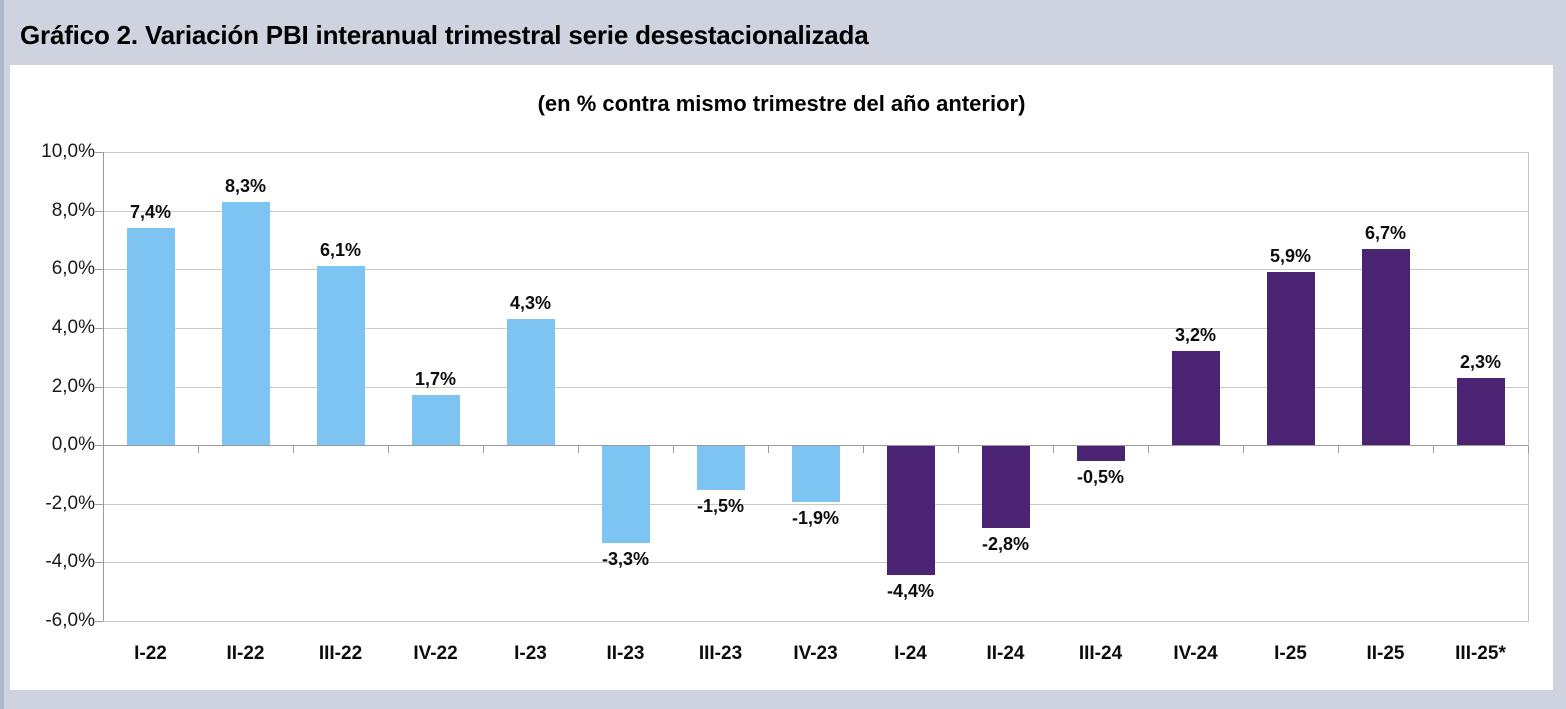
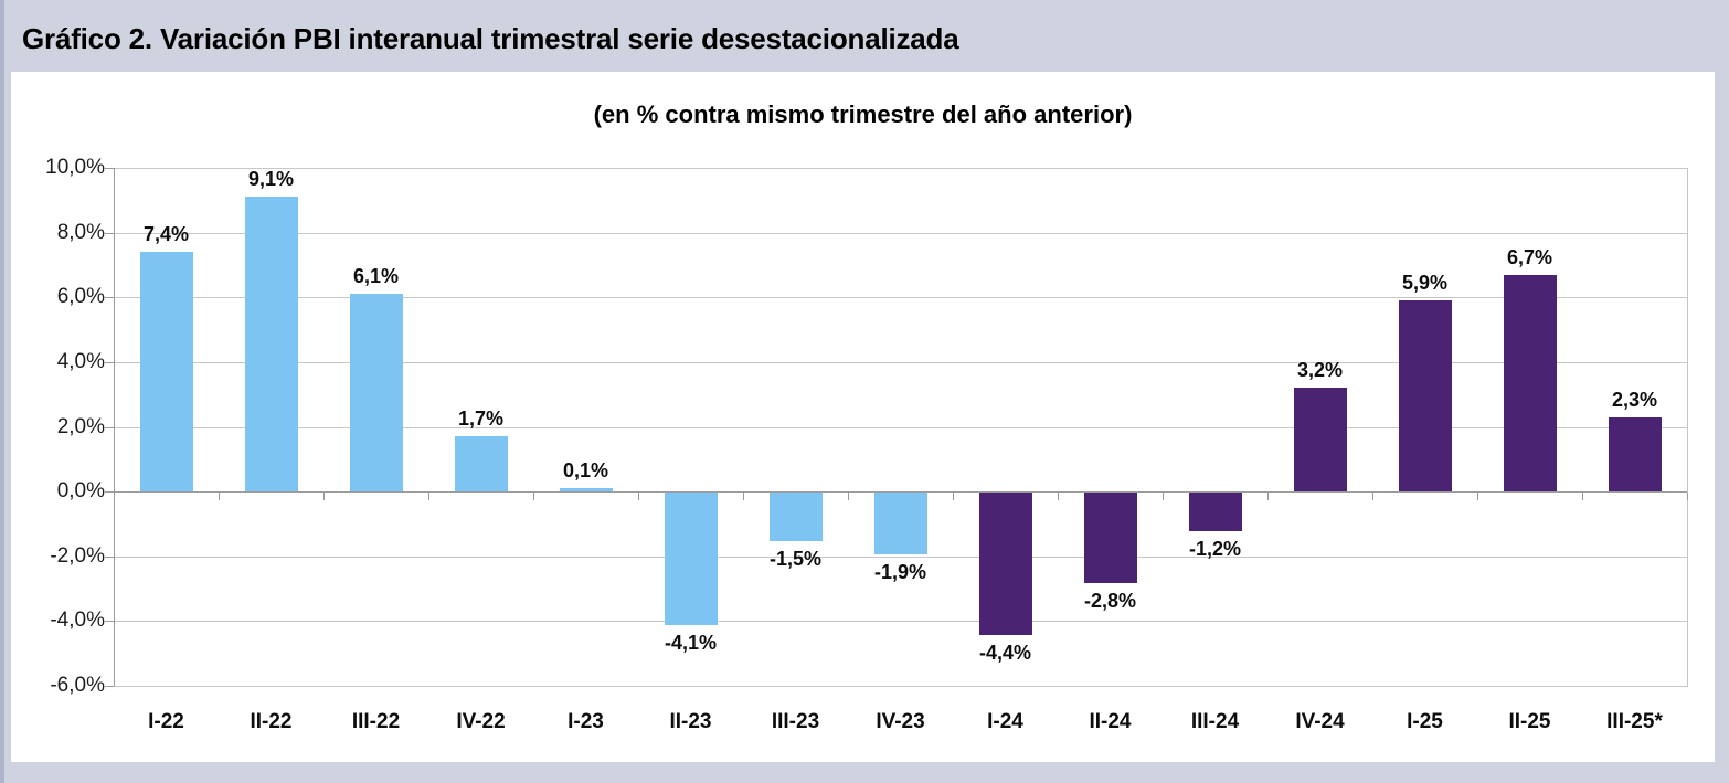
II-22: 8,3% -> 9,1%
I-23: 4,3% -> 0,1%
II-23: -3,3% -> -4,1%
III-24: -0,5% -> -1,2%
